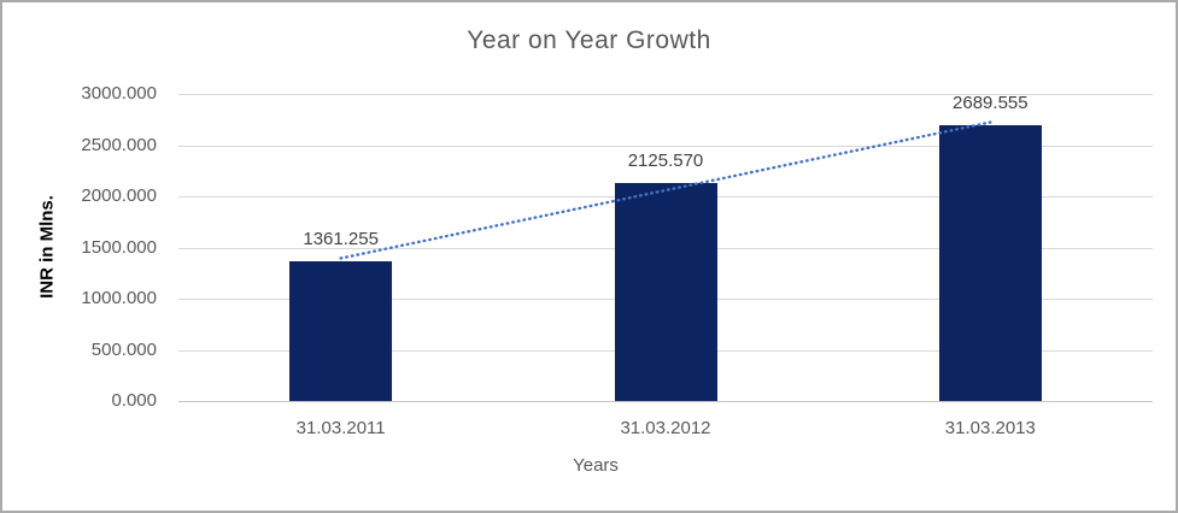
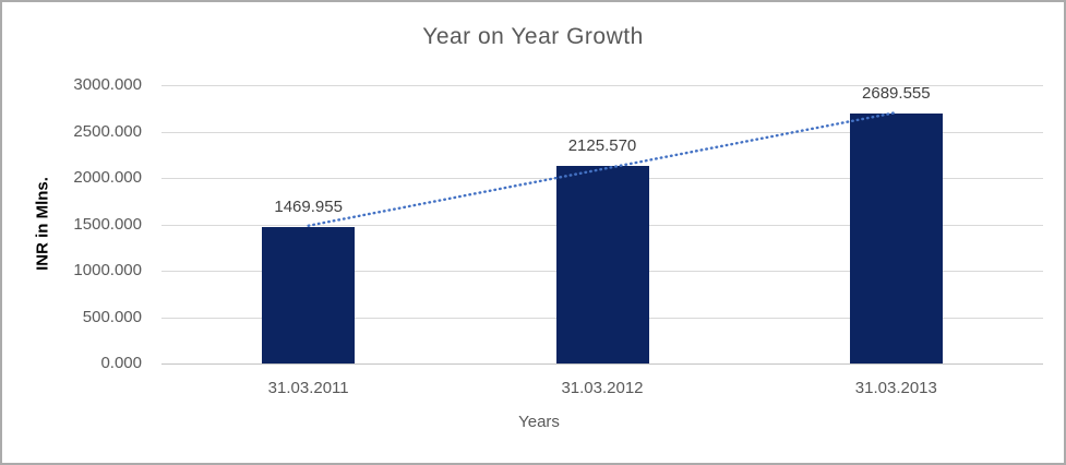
31.03.2011: 1361.255 -> 1469.955
